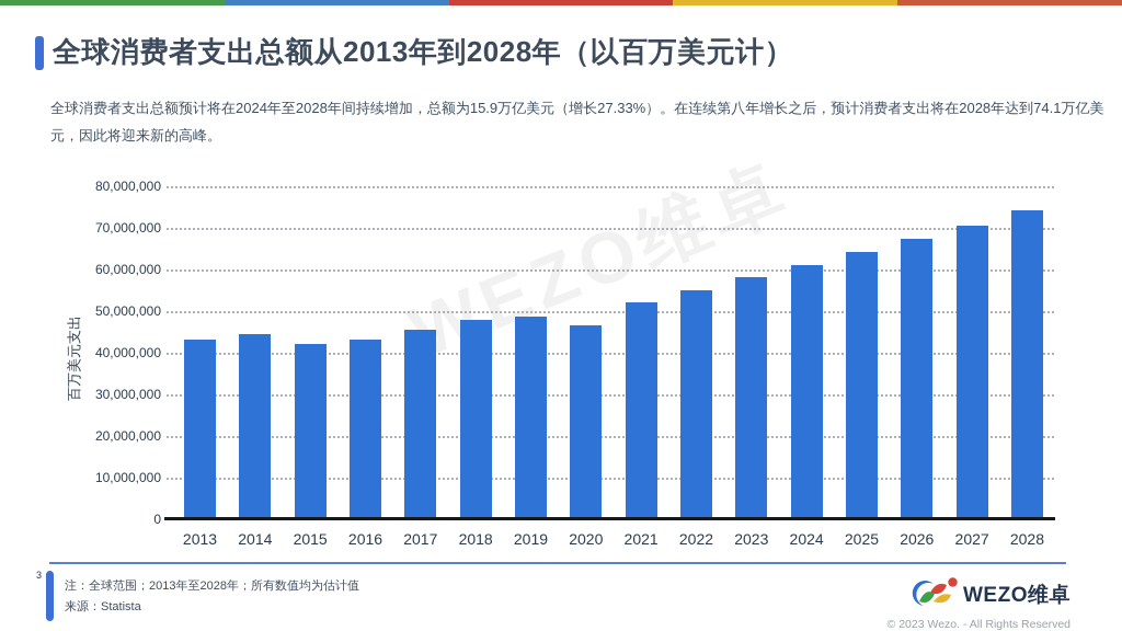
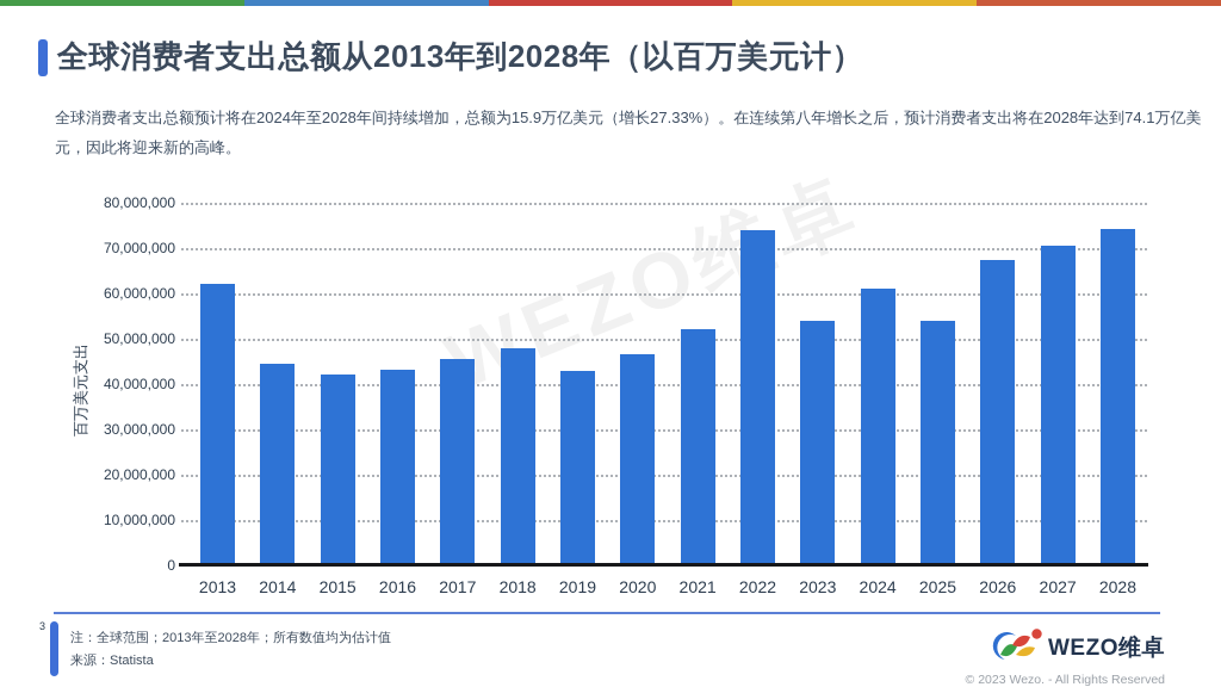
2013: 43000000 -> 62000000
2019: 49000000 -> 43000000
2022: 55000000 -> 74000000
2023: 58000000 -> 54000000
2025: 64000000 -> 54000000
